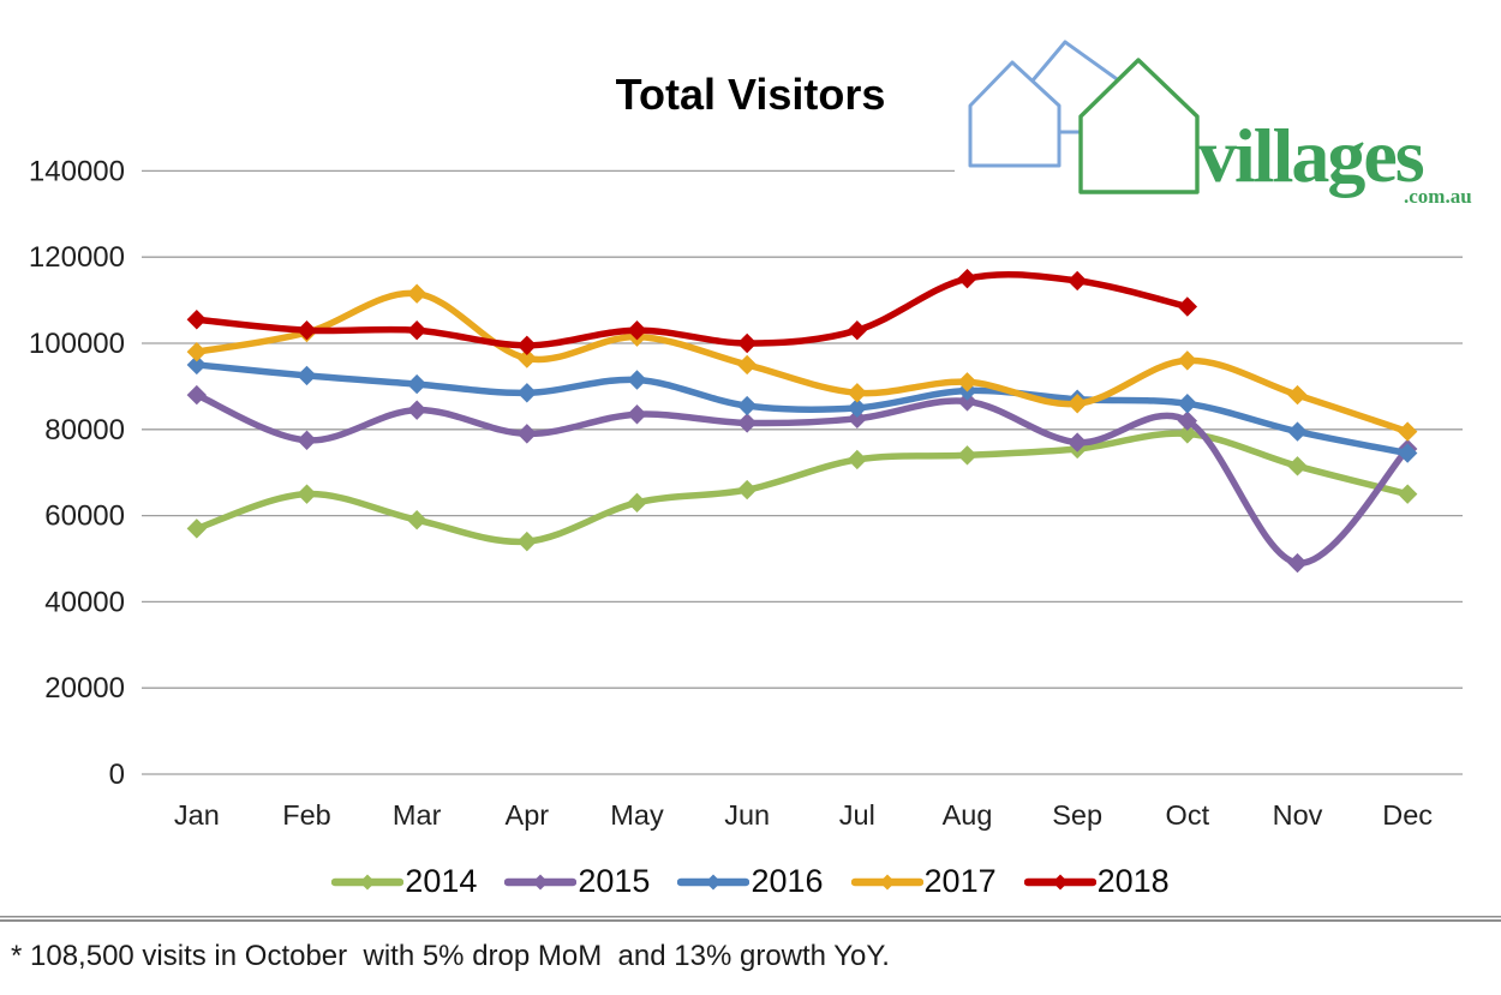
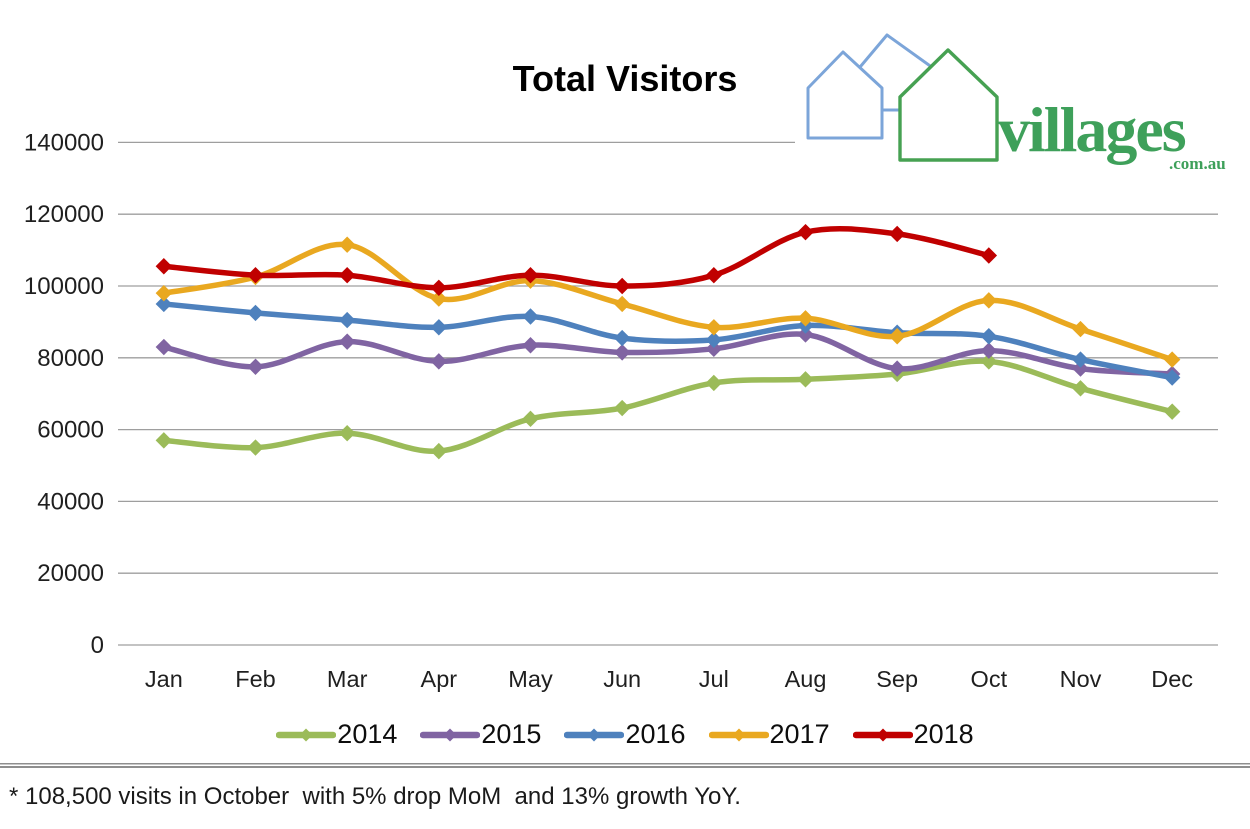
2015/Jan: 88000 -> 83000
2014/Feb: 65000 -> 55000
2015/Nov: 49000 -> 77000
